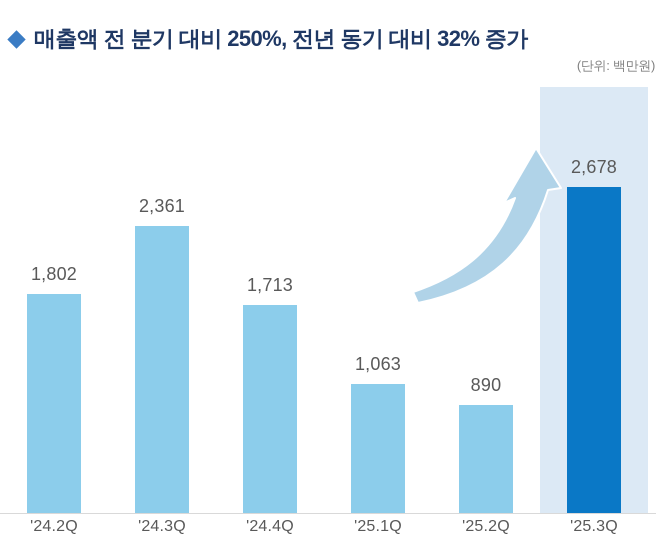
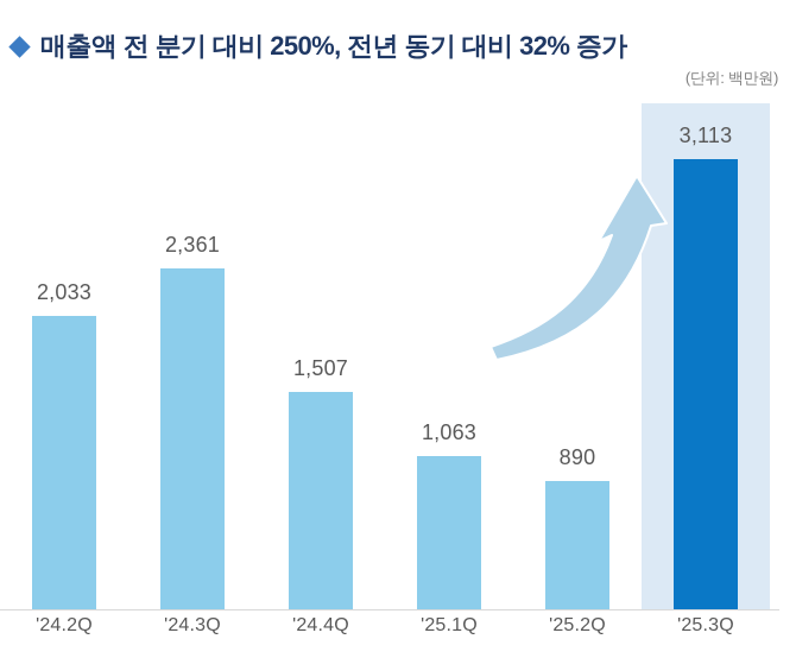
'24.2Q: 1,802 -> 2,033
'24.4Q: 1,713 -> 1,507
'25.3Q: 2,678 -> 3,113
